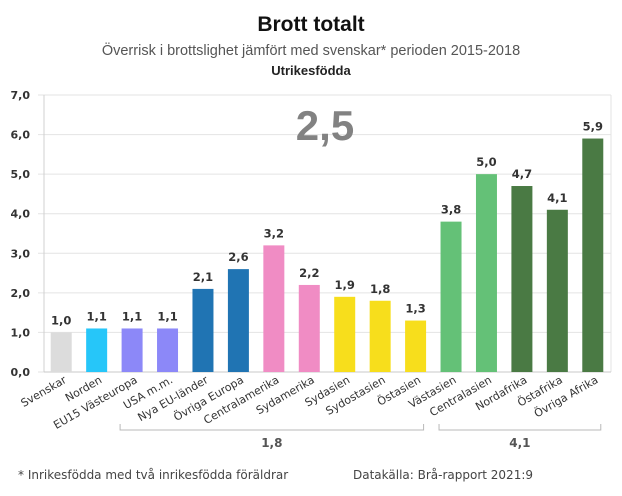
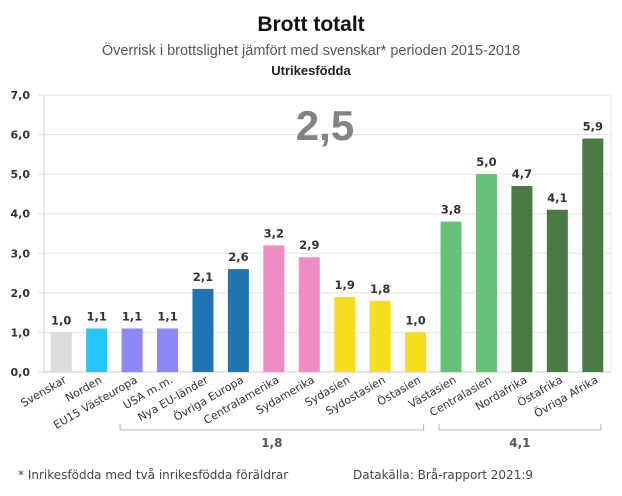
Sydamerika: 2,2 -> 2,9
Östasien: 1,3 -> 1,0
